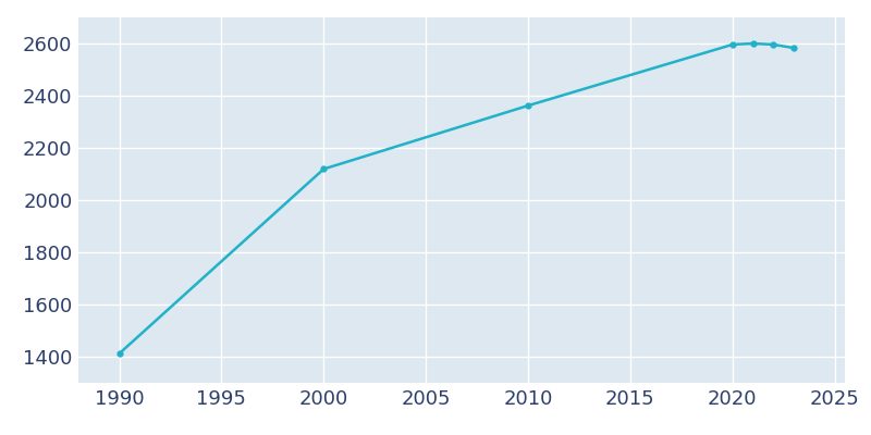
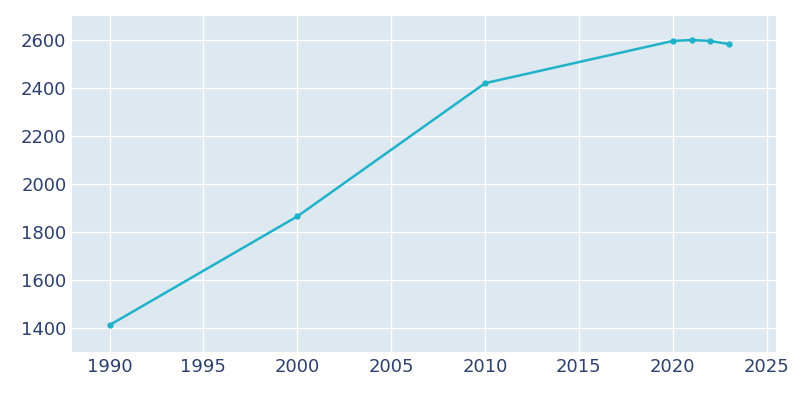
2000: 2119 -> 1865
2010: 2362 -> 2420
